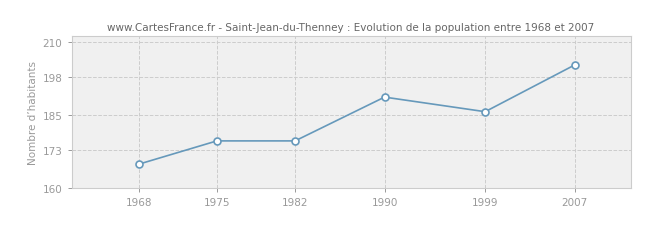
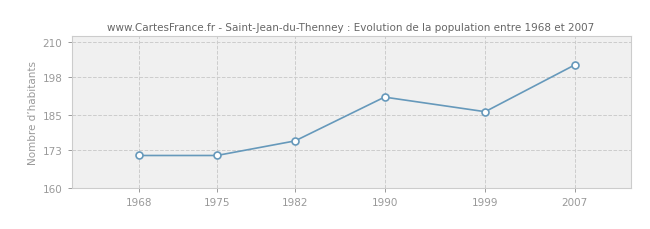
1968: 168 -> 171
1975: 176 -> 171
